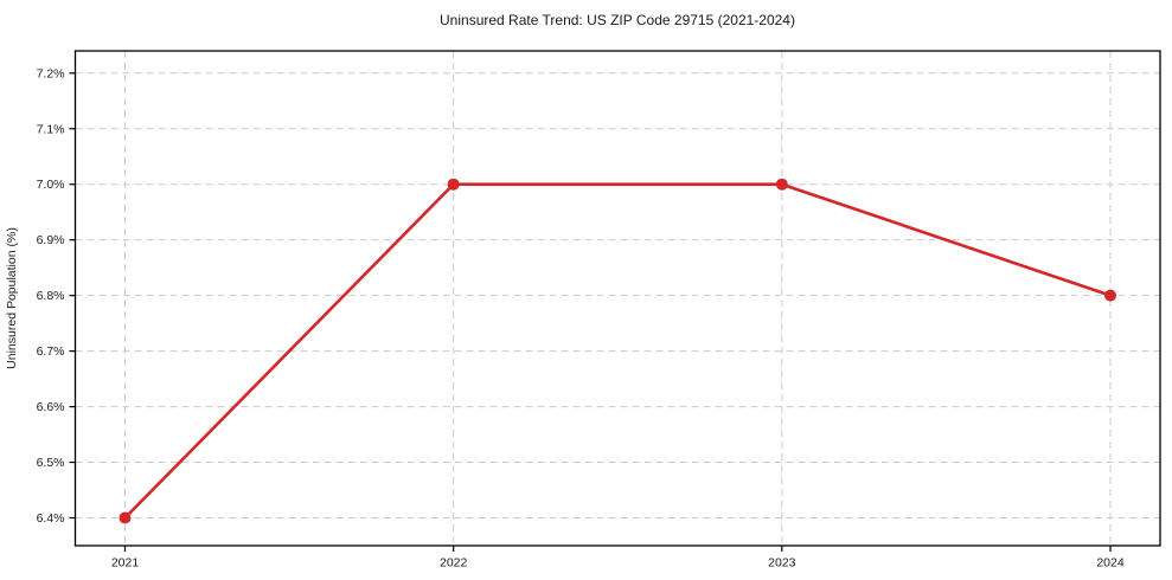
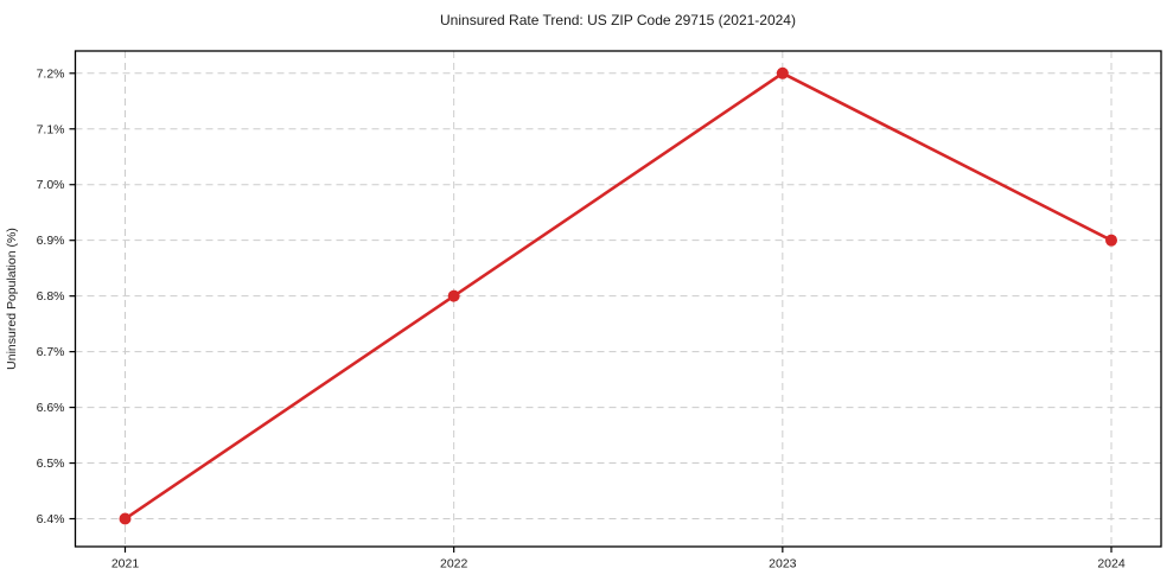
2022: 7.0% -> 6.8%
2023: 7.0% -> 7.2%
2024: 6.8% -> 6.9%
